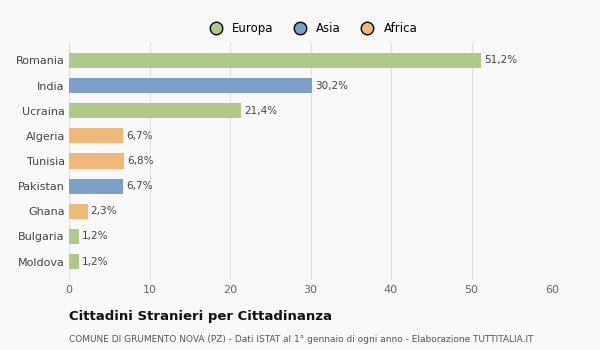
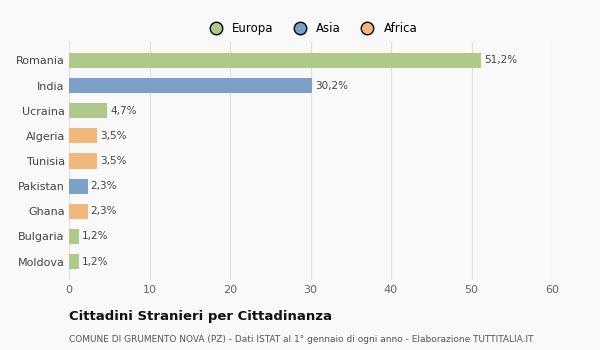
Ucraina: 21,4% -> 4,7%
Algeria: 6,7% -> 3,5%
Tunisia: 6,8% -> 3,5%
Pakistan: 6,7% -> 2,3%
